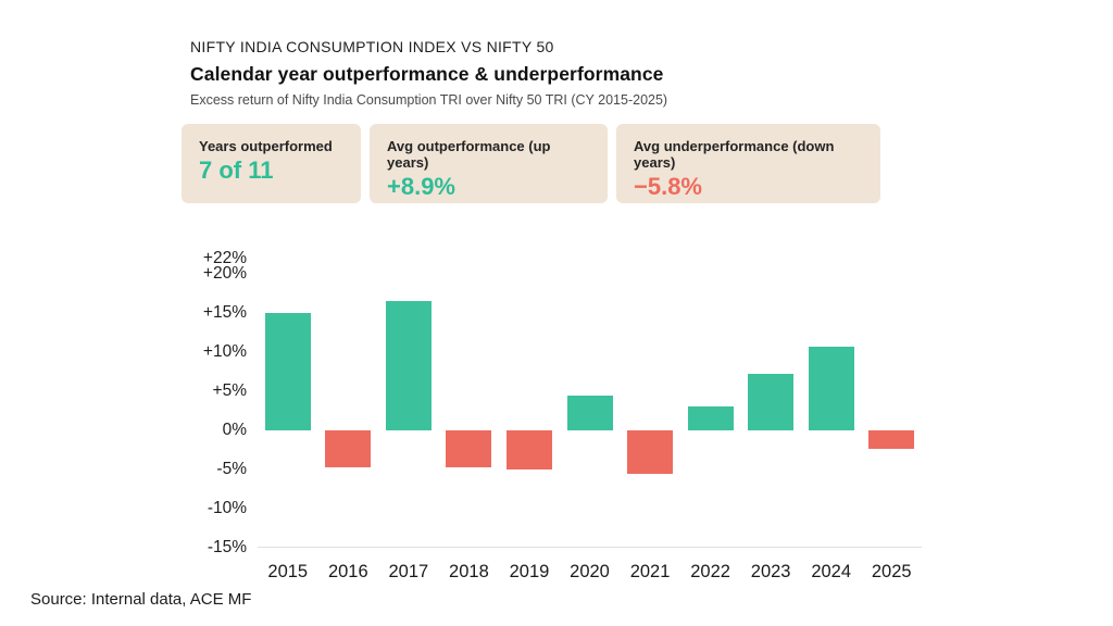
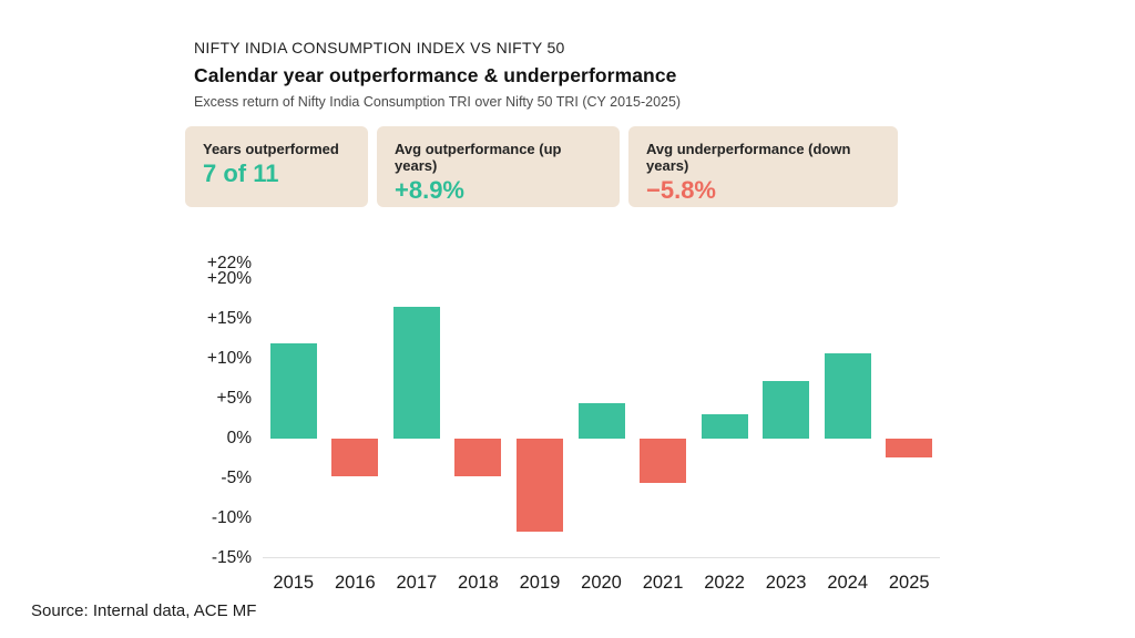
2015: 15% -> 12%
2019: -5% -> -12%
